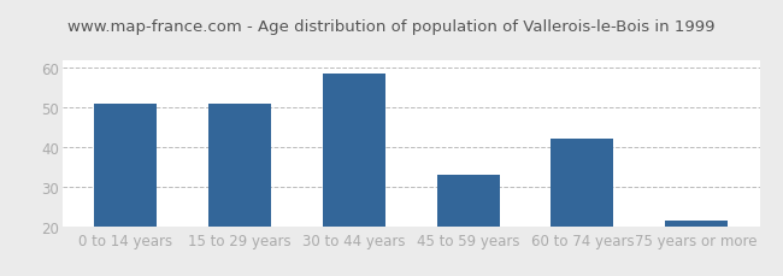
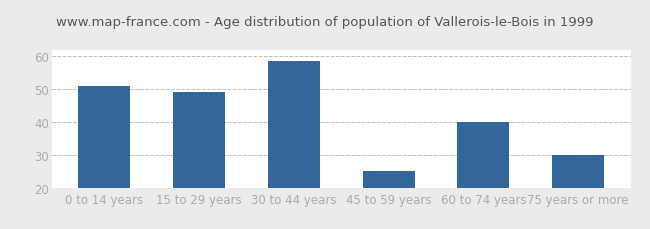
15 to 29 years: 51.0 -> 49.0
45 to 59 years: 33.0 -> 25.0
60 to 74 years: 42.0 -> 40.0
75 years or more: 21.5 -> 30.0
